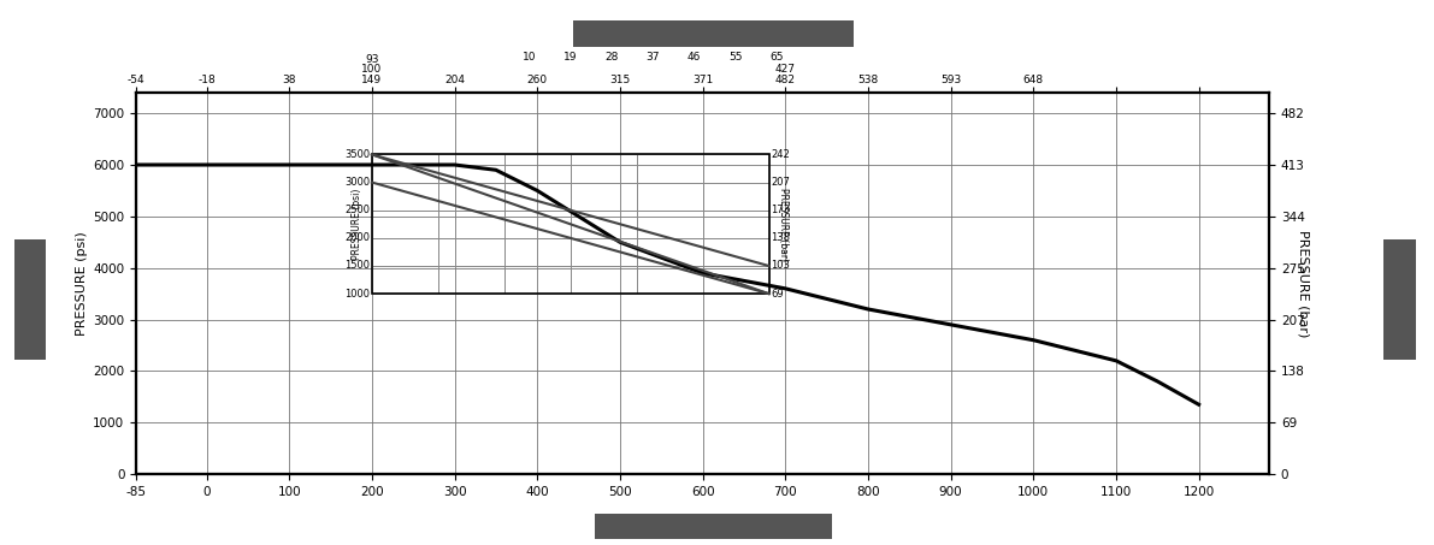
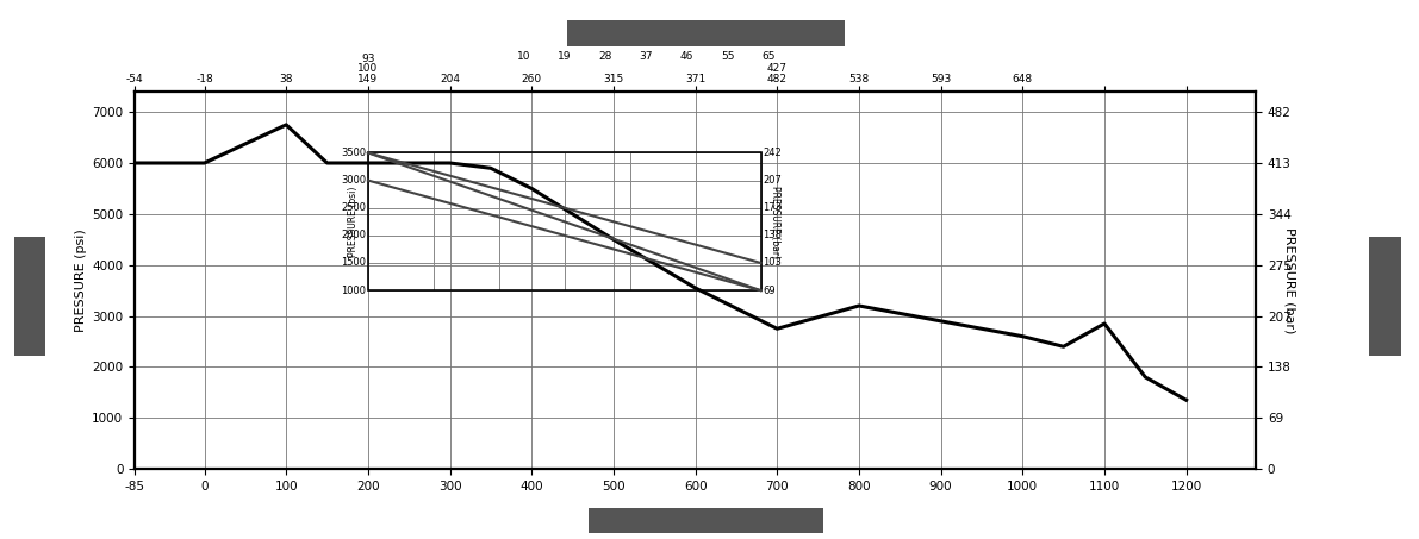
100: 6000 -> 6750
600: 3900 -> 3550
700: 3600 -> 2750
1100: 2200 -> 2850
